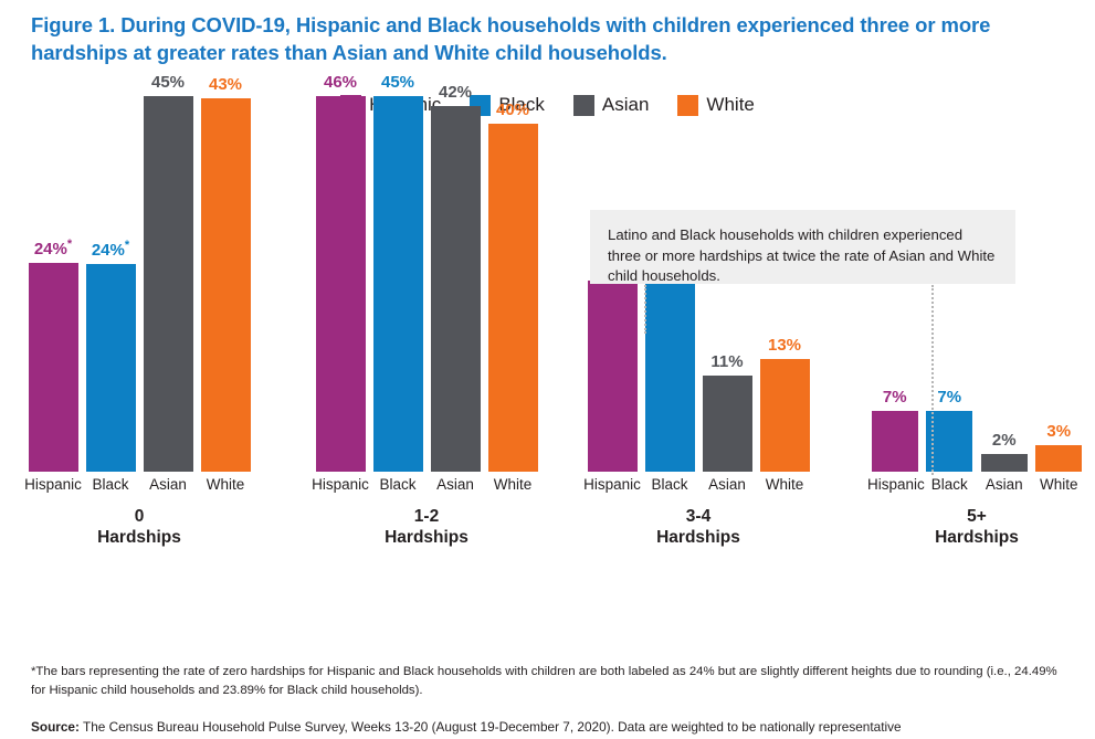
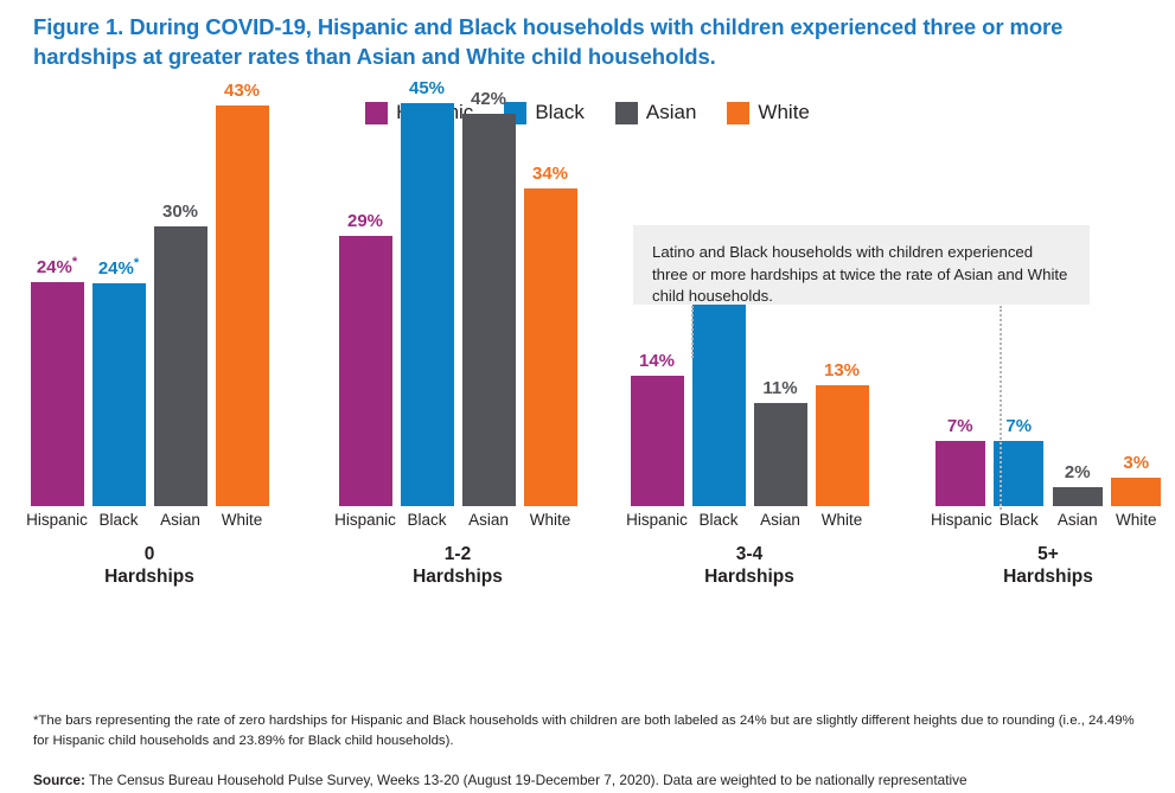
Asian/0 Hardships: 45% -> 30%
Hispanic/1-2 Hardships: 46% -> 29%
White/1-2 Hardships: 40% -> 34%
Hispanic/3-4 Hardships: 22% -> 14%
